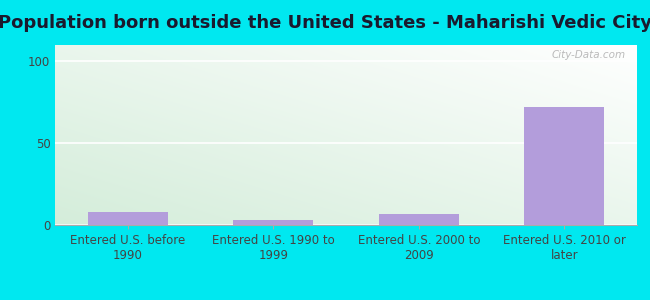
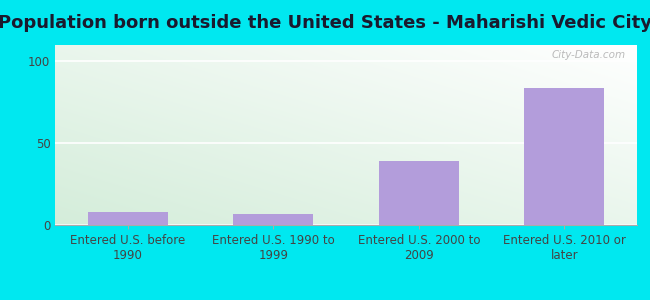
Entered U.S. 1990 to 1999: 3 -> 7
Entered U.S. 2000 to 2009: 7 -> 39
Entered U.S. 2010 or later: 72 -> 84
